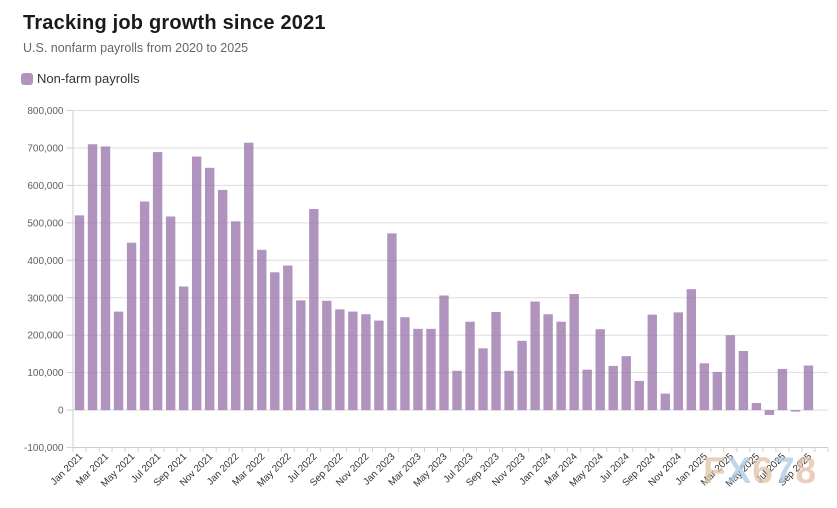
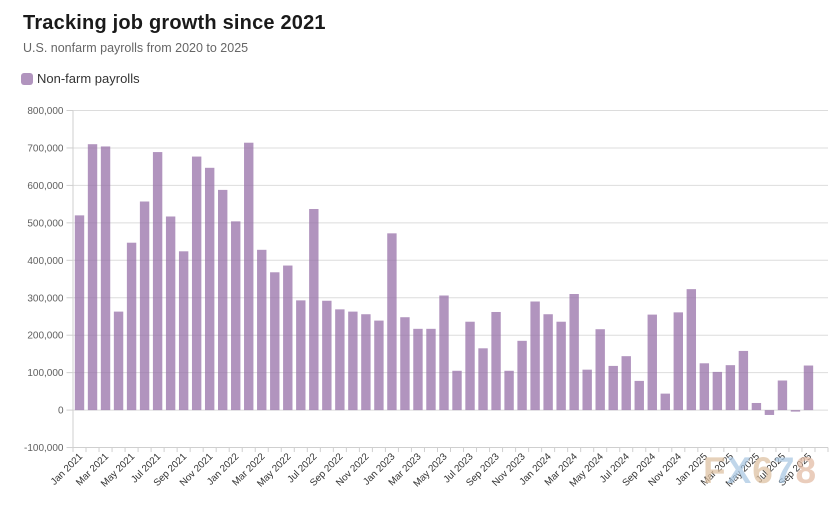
Sep 2021: 330000 -> 420000
Mar 2025: 200000 -> 120000
Jul 2025: 110000 -> 80000
